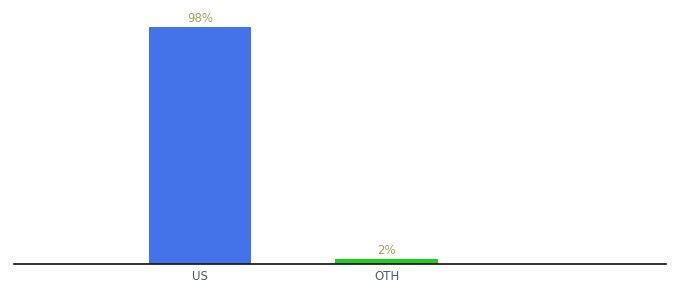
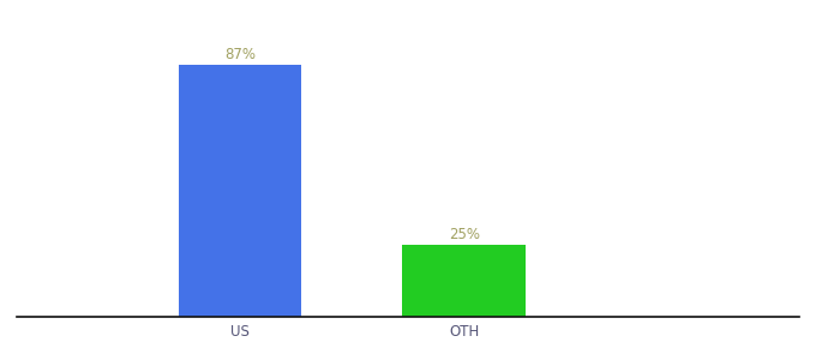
US: 98% -> 87%
OTH: 2% -> 25%
